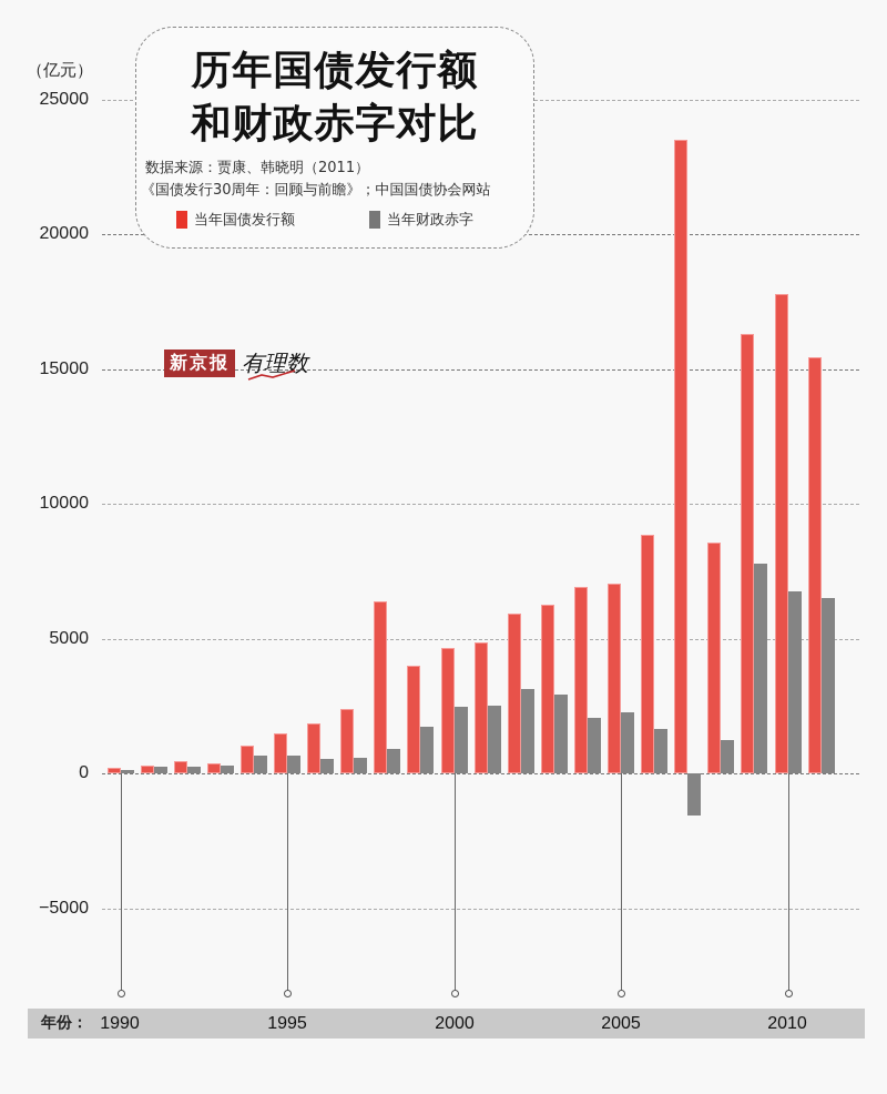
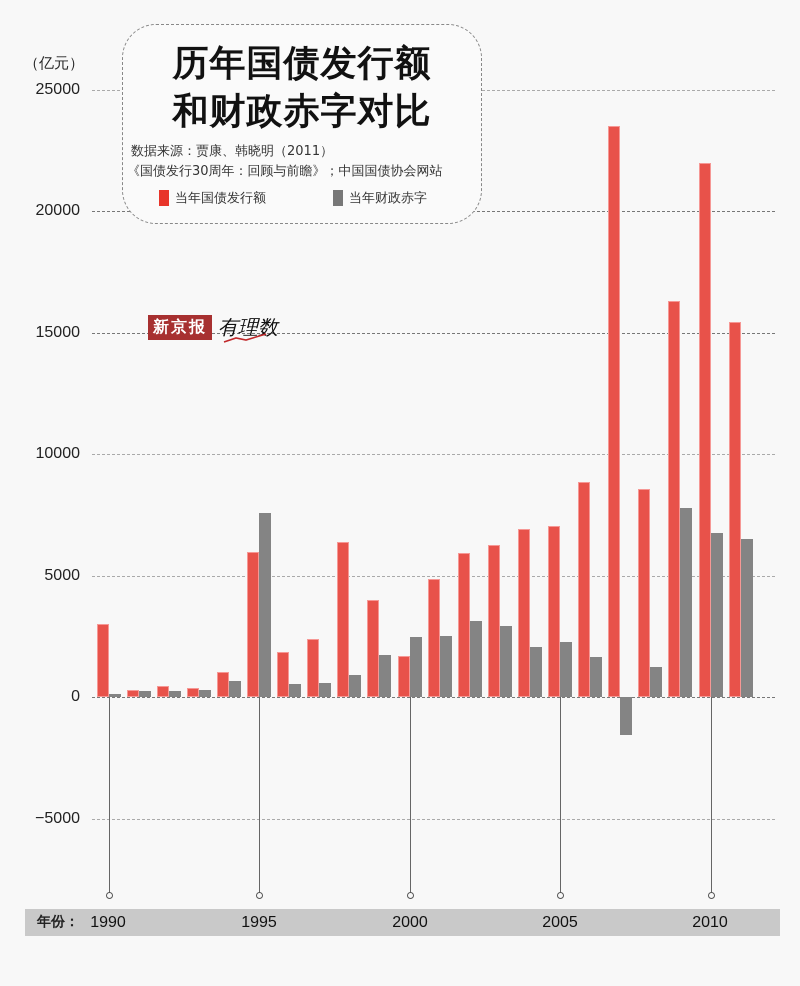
当年国债发行额/1990: 200 -> 3000
当年国债发行额/1995: 1500 -> 6000
当年财政赤字/1995: 700 -> 7600
当年国债发行额/2000: 4600 -> 1700
当年国债发行额/2010: 17800 -> 22000
